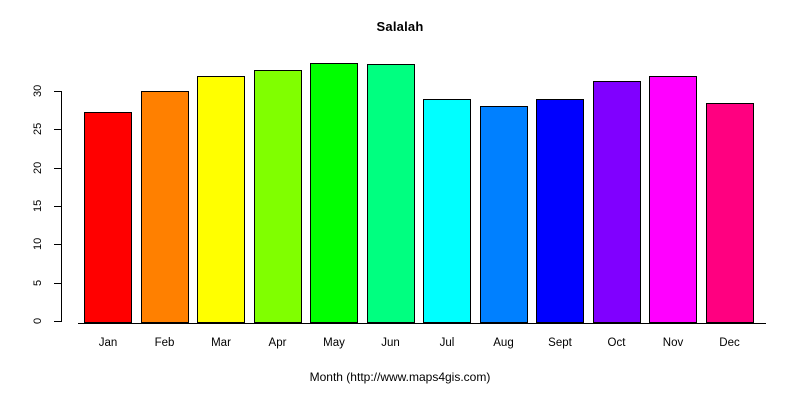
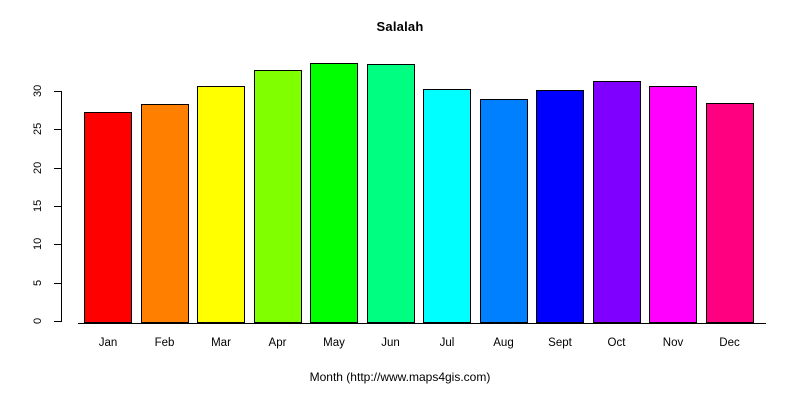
Feb: 30 -> 28
Mar: 32 -> 31
Jul: 29 -> 30
Aug: 28 -> 29
Sept: 29 -> 30
Nov: 32 -> 31
